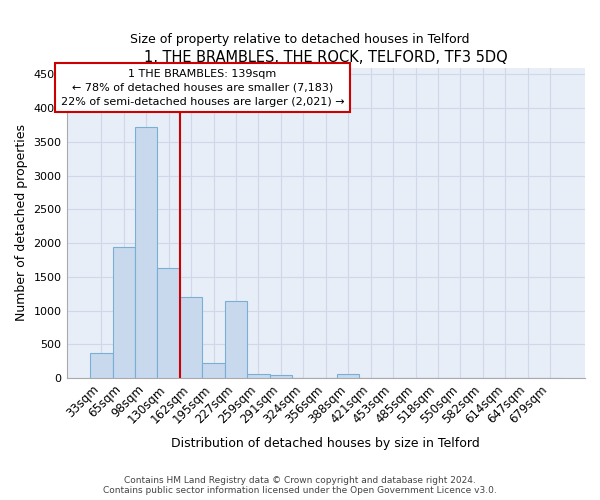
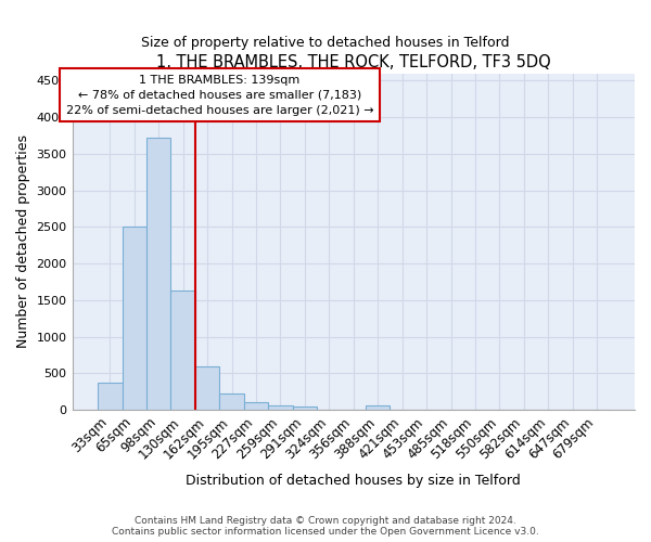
65sqm: 1940 -> 2510
162sqm: 1200 -> 590
227sqm: 1140 -> 100
